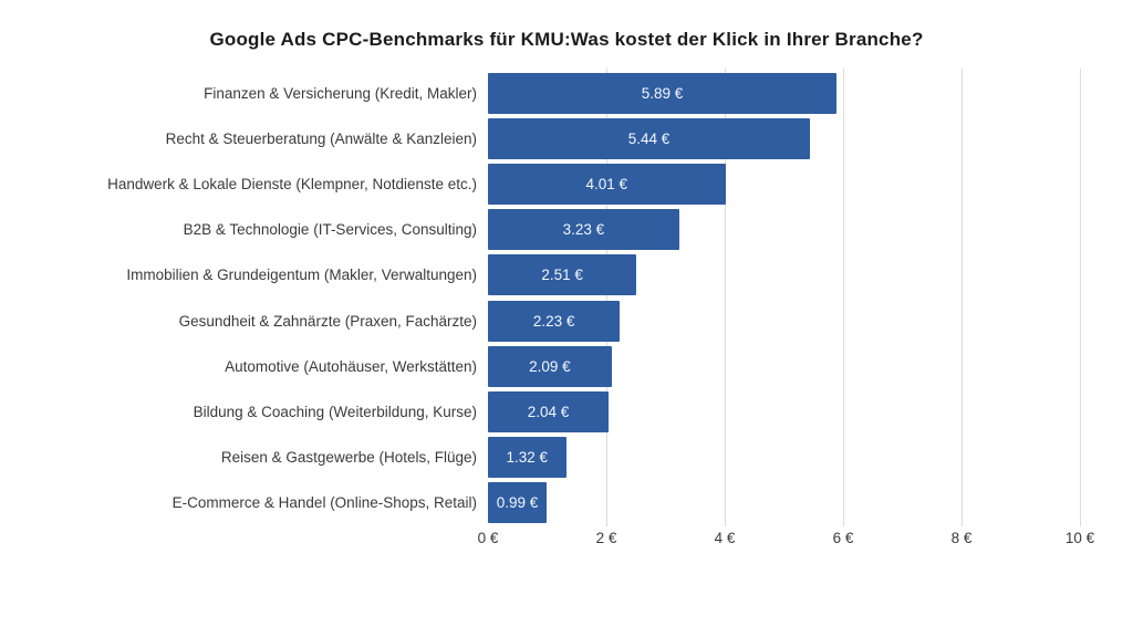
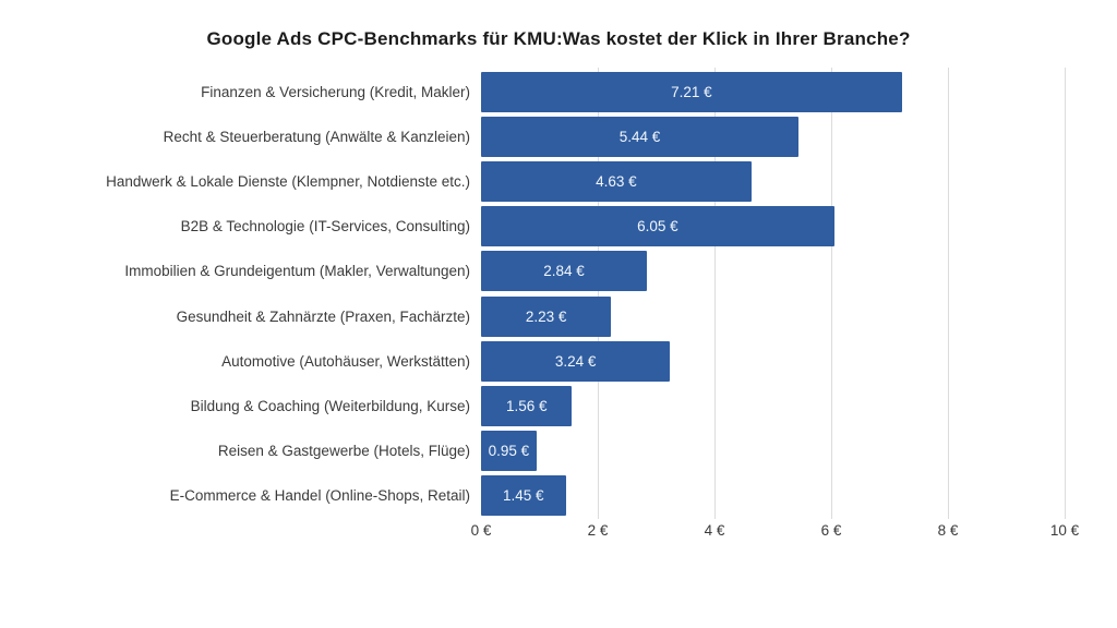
Finanzen & Versicherung (Kredit, Makler): 5.89 -> 7.21
Handwerk & Lokale Dienste (Klempner, Notdienste etc.): 4.01 -> 4.63
B2B & Technologie (IT-Services, Consulting): 3.23 -> 6.05
Immobilien & Grundeigentum (Makler, Verwaltungen): 2.51 -> 2.84
Automotive (Autohäuser, Werkstätten): 2.09 -> 3.24
Bildung & Coaching (Weiterbildung, Kurse): 2.04 -> 1.56
Reisen & Gastgewerbe (Hotels, Flüge): 1.32 -> 0.95
E-Commerce & Handel (Online-Shops, Retail): 0.99 -> 1.45
